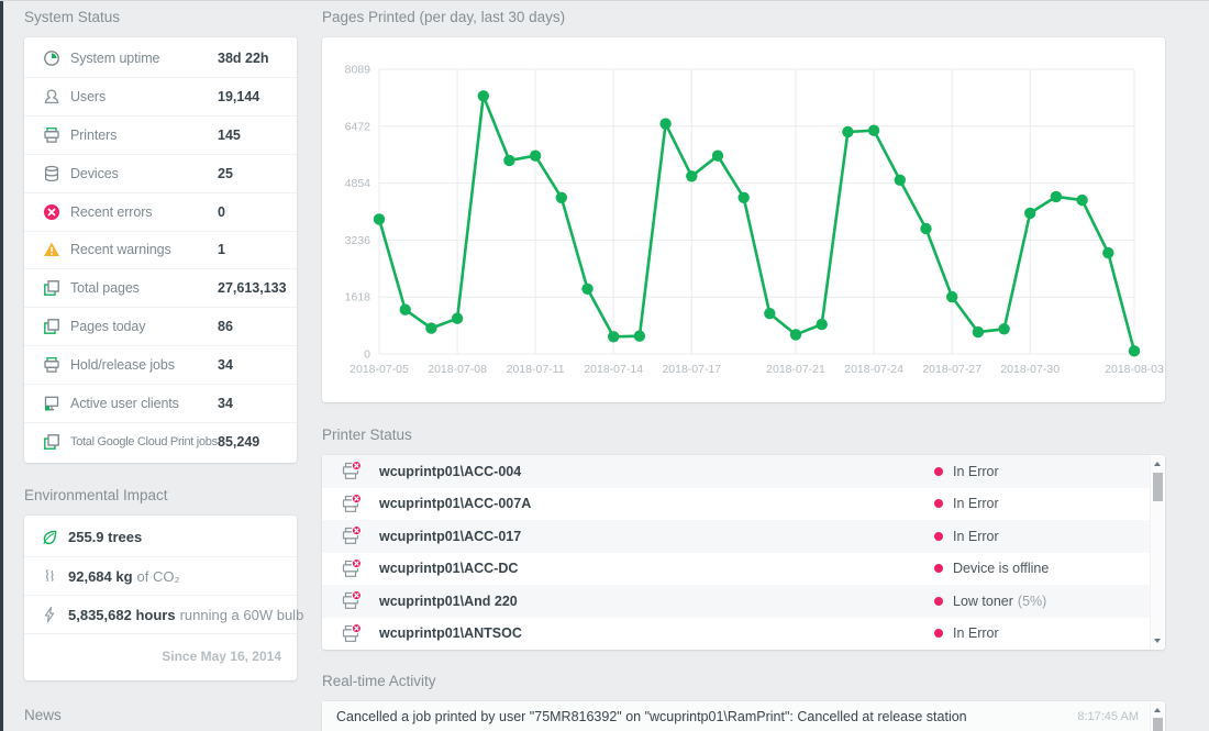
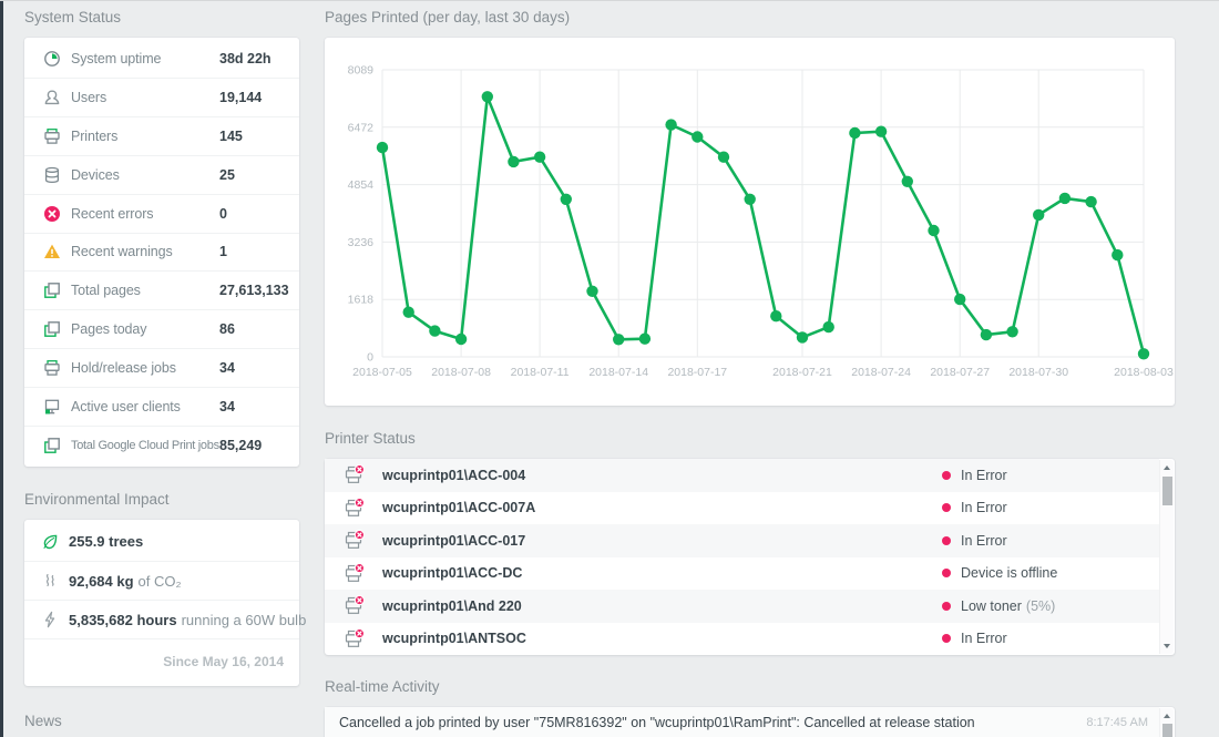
2018-07-05: 3800 -> 5900
2018-07-08: 1000 -> 500
2018-07-17: 5000 -> 6200
